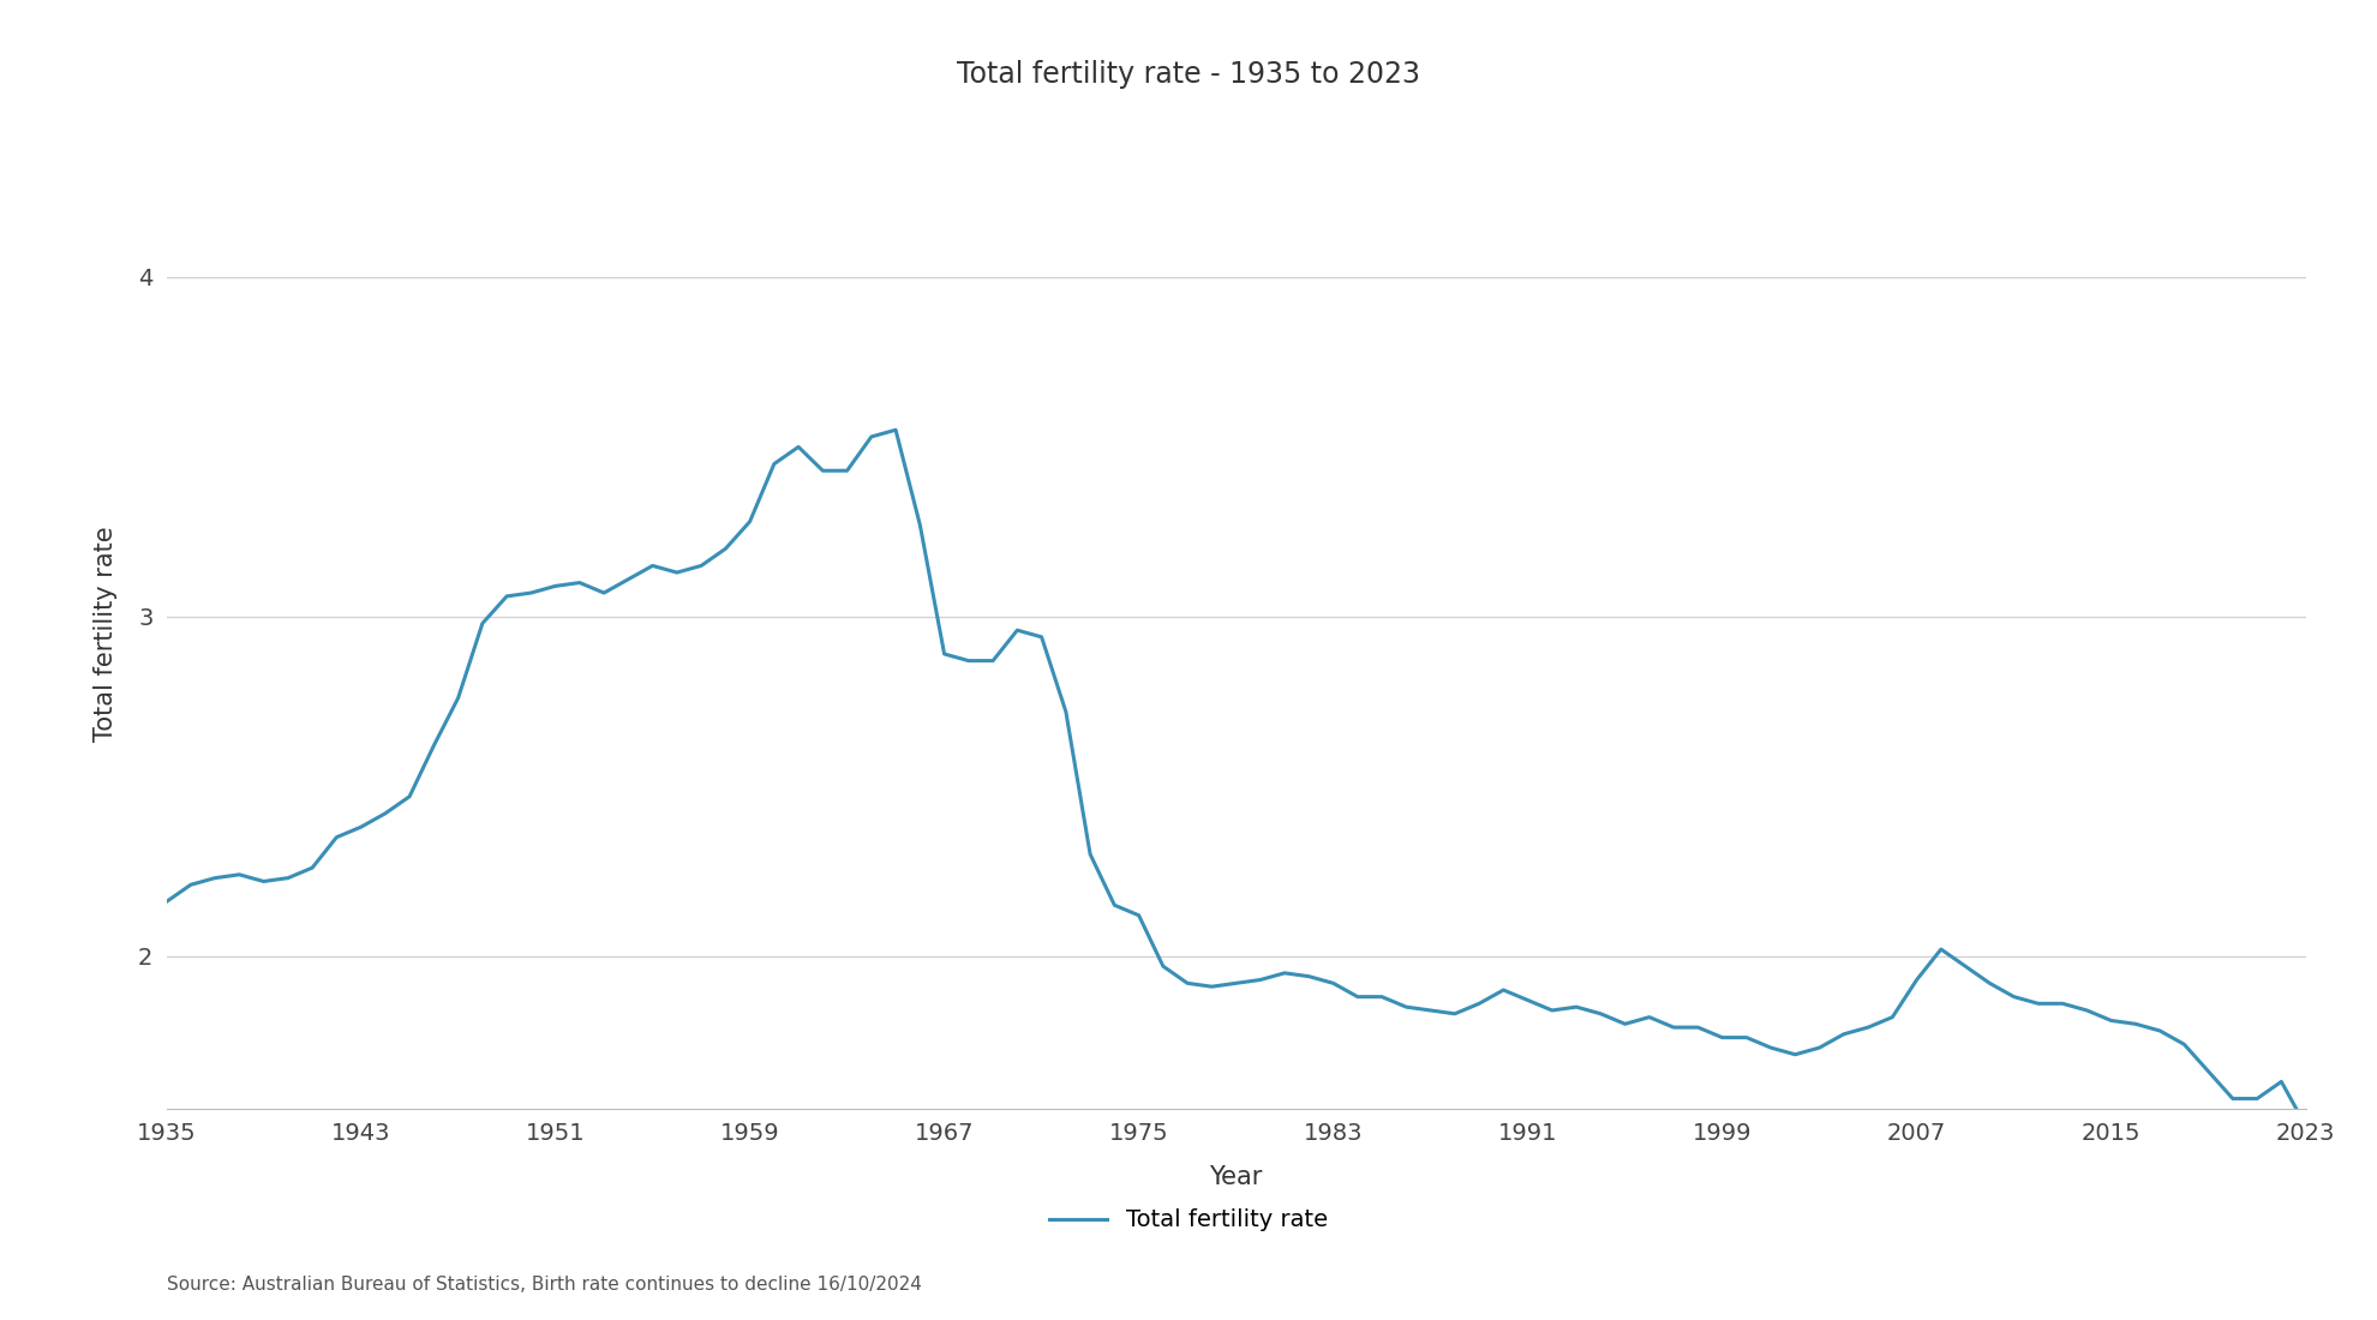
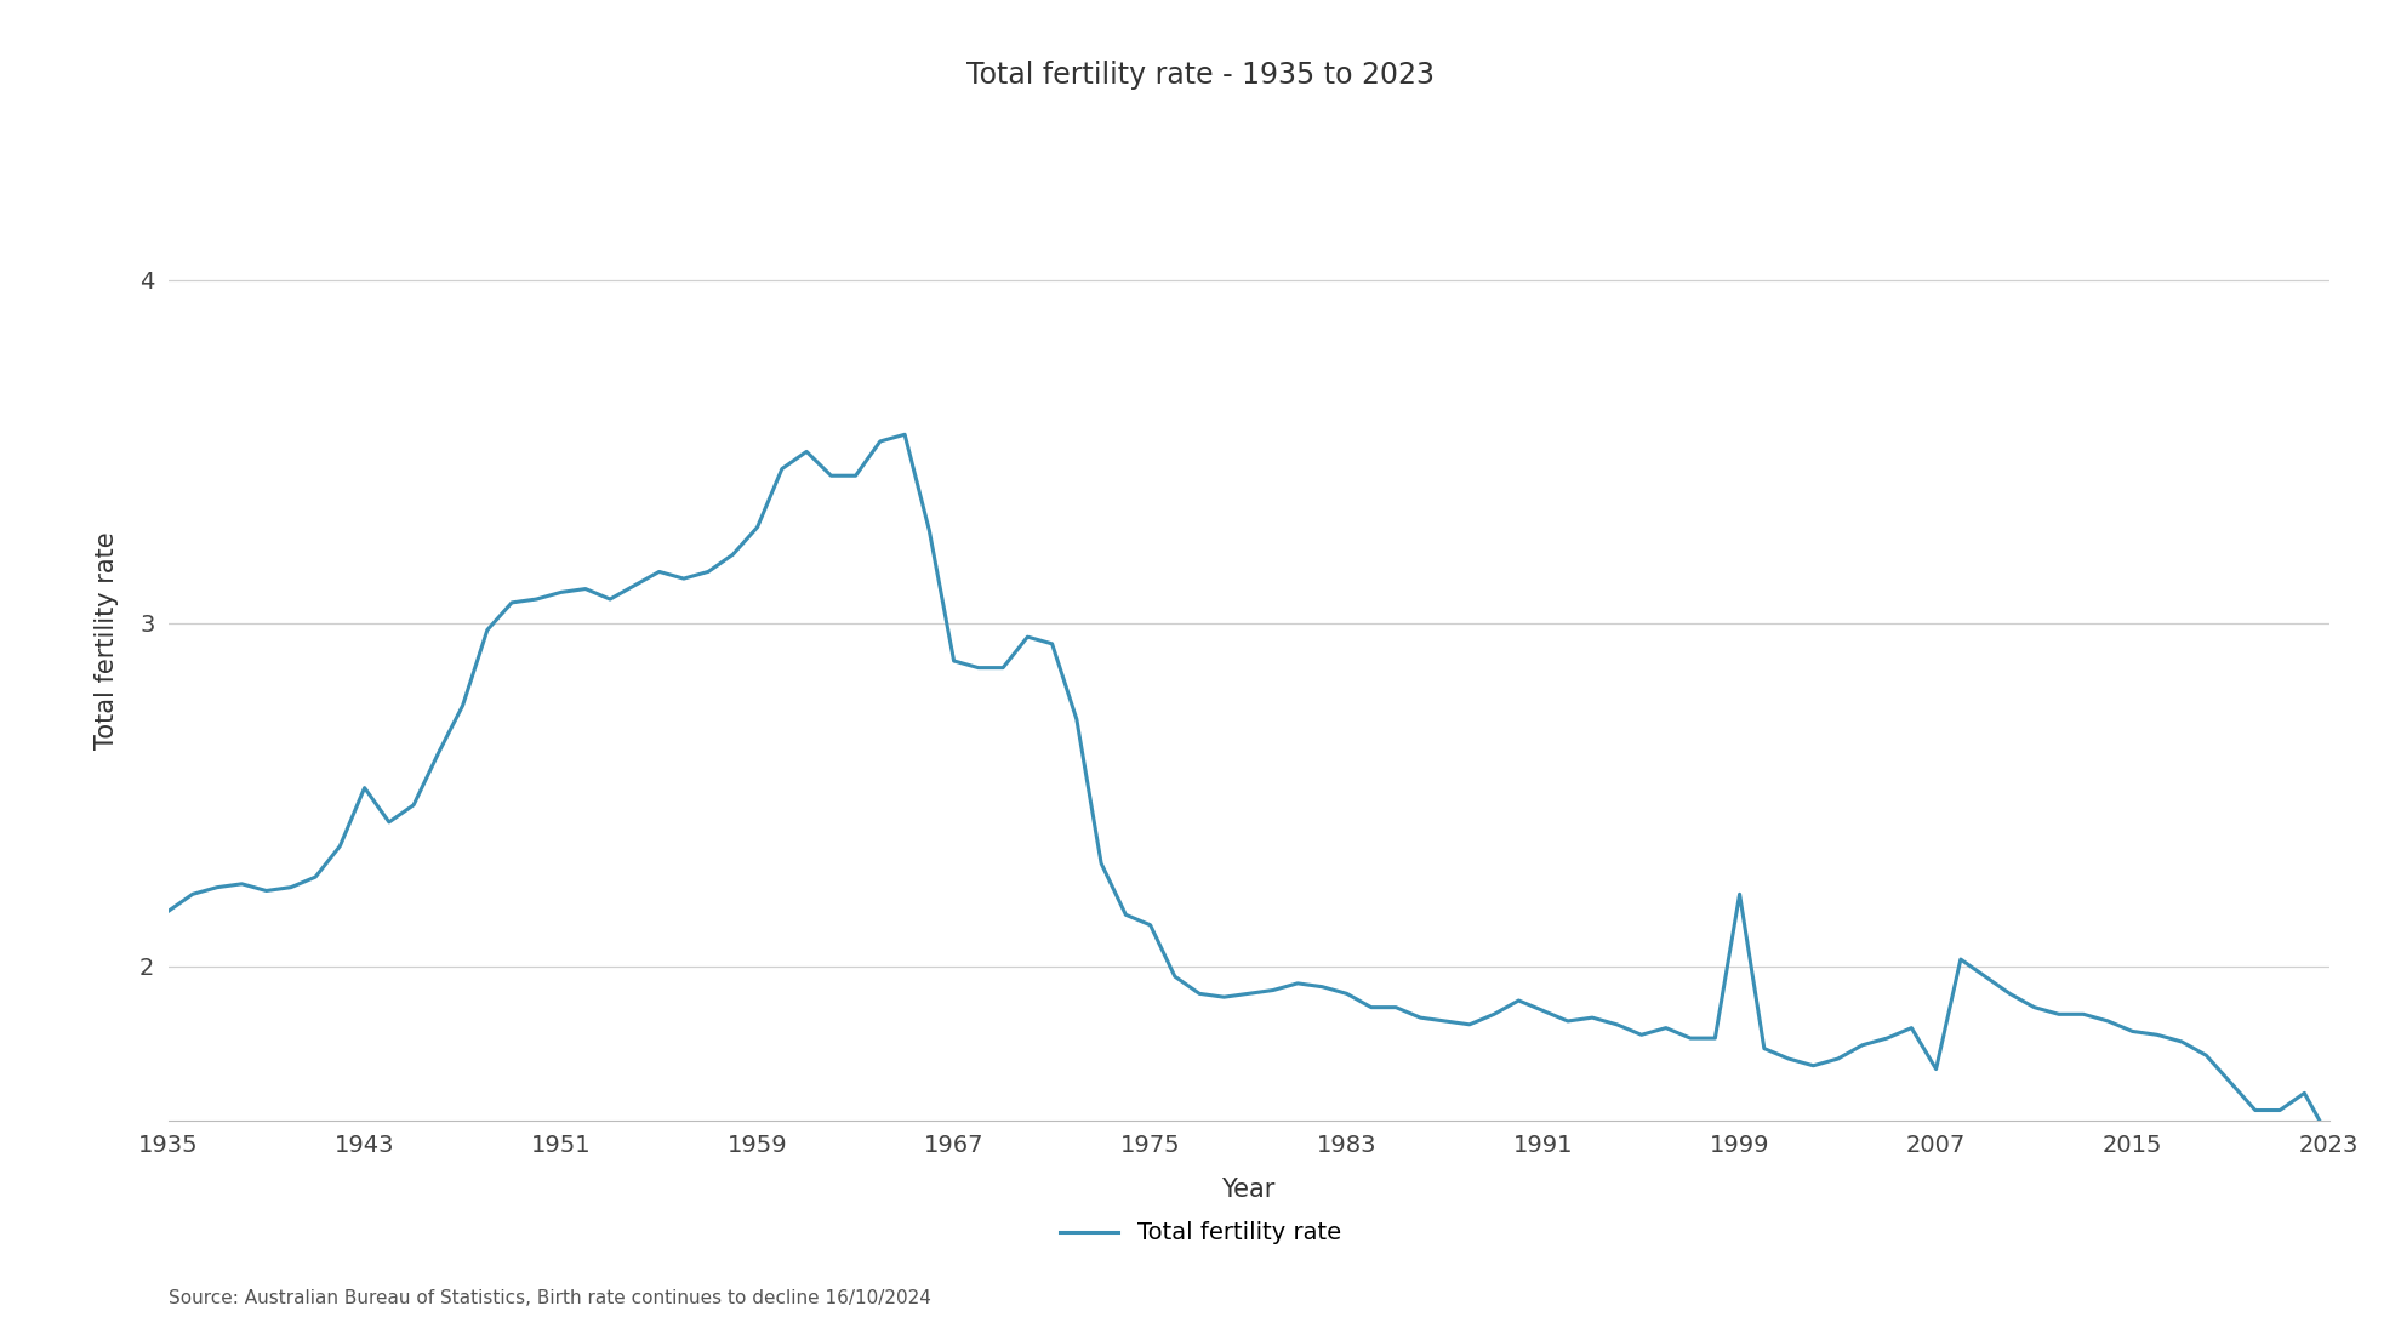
1943: 2.38 -> 2.52
1999: 1.76 -> 2.21
2007: 1.93 -> 1.70
